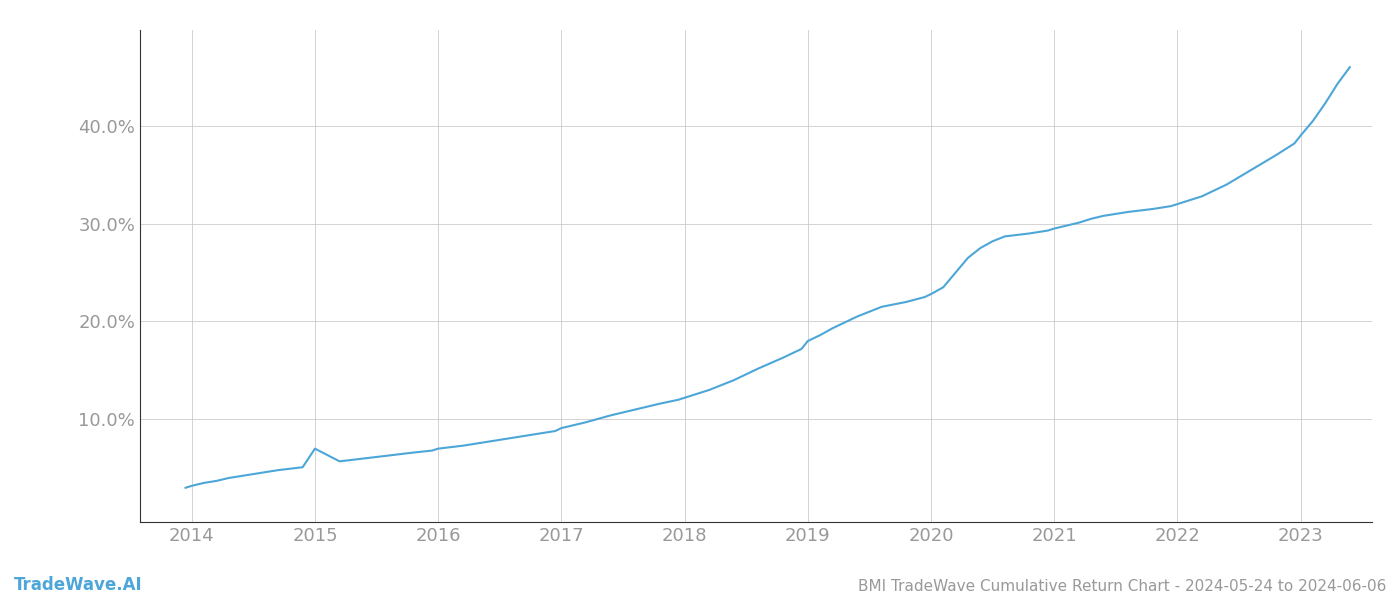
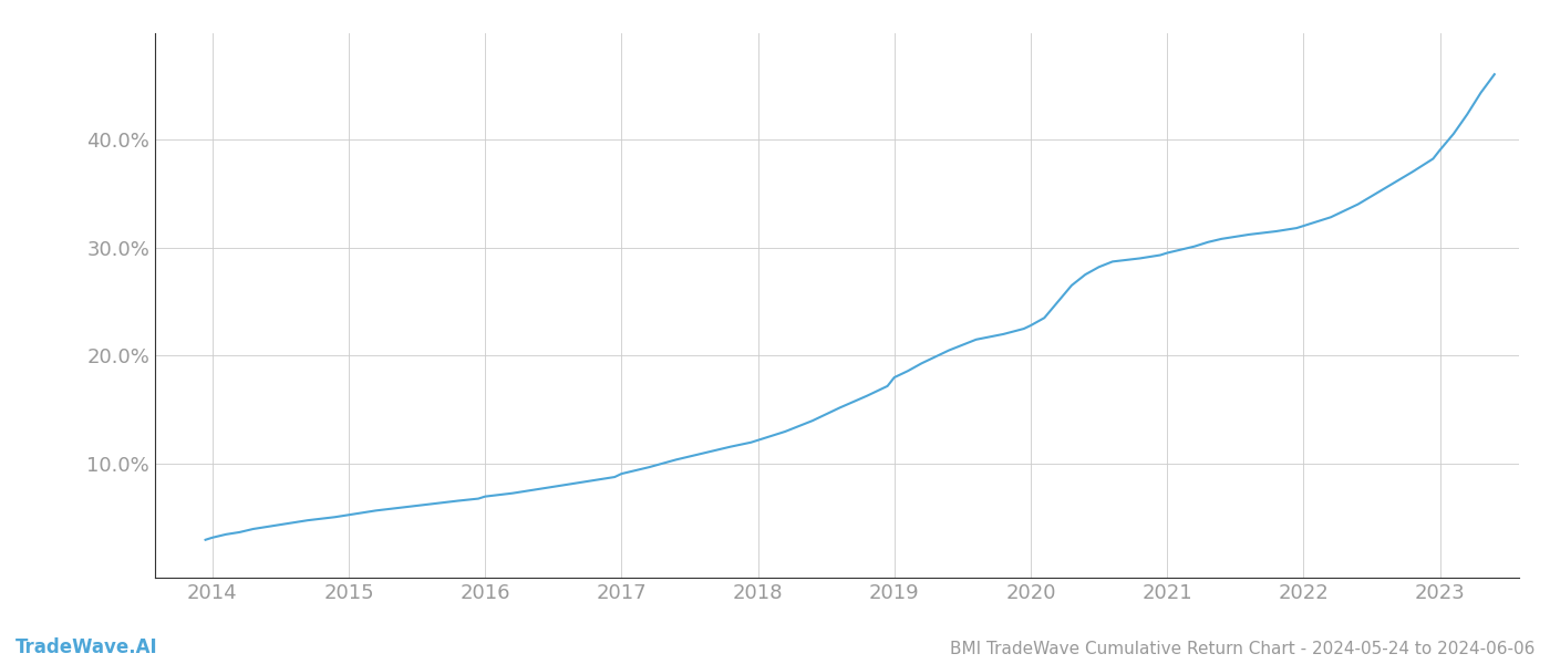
2015: 7.0% -> 5.3%
